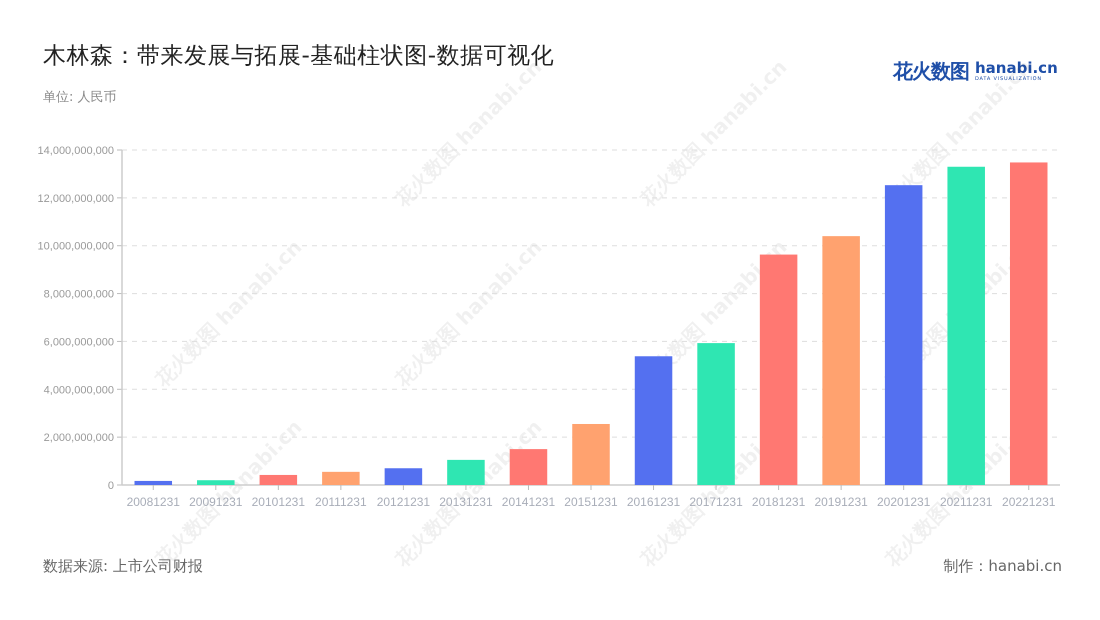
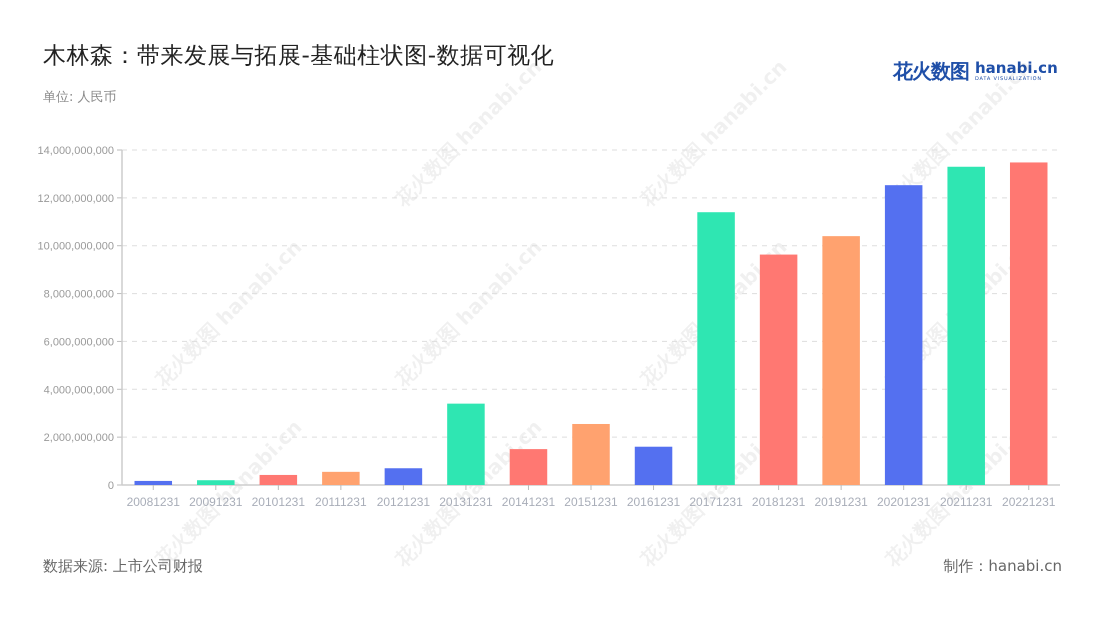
20131231: 1000000000 -> 3400000000
20161231: 5400000000 -> 1600000000
20171231: 5900000000 -> 11400000000
